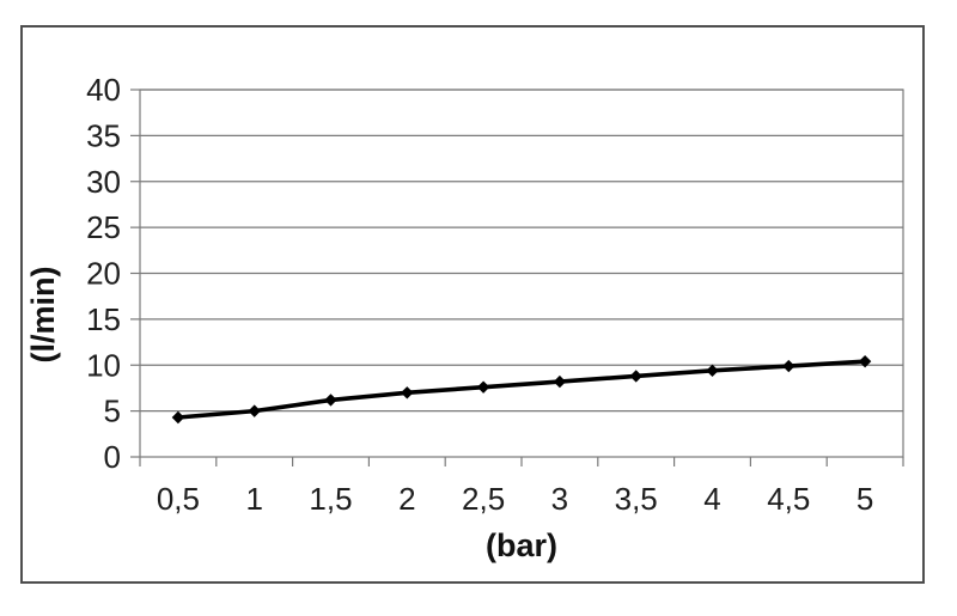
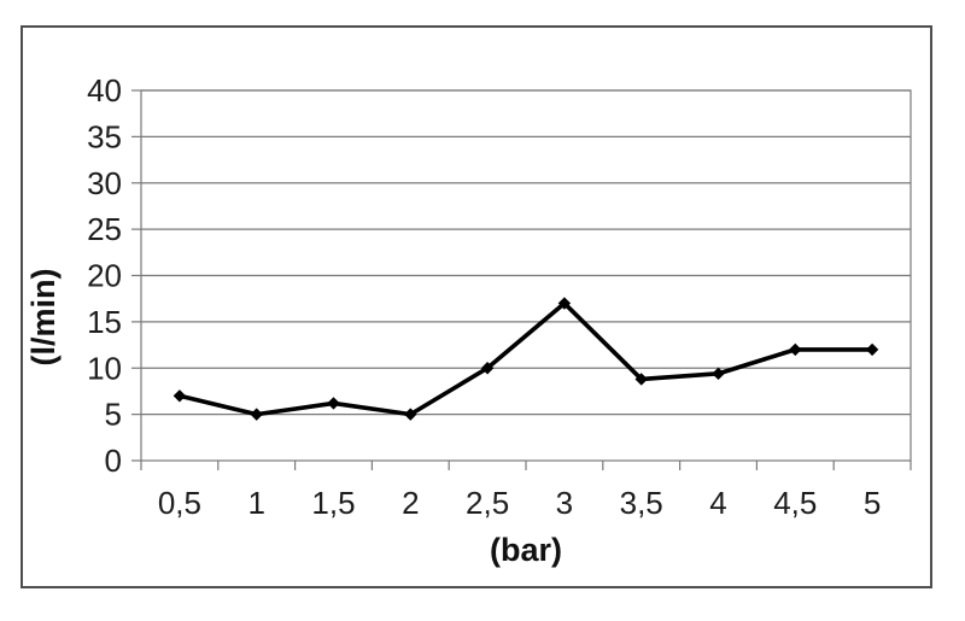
0,5: 4 -> 7
2: 7 -> 5
2,5: 8 -> 10
3: 8 -> 17
4,5: 10 -> 12
5: 10 -> 12
